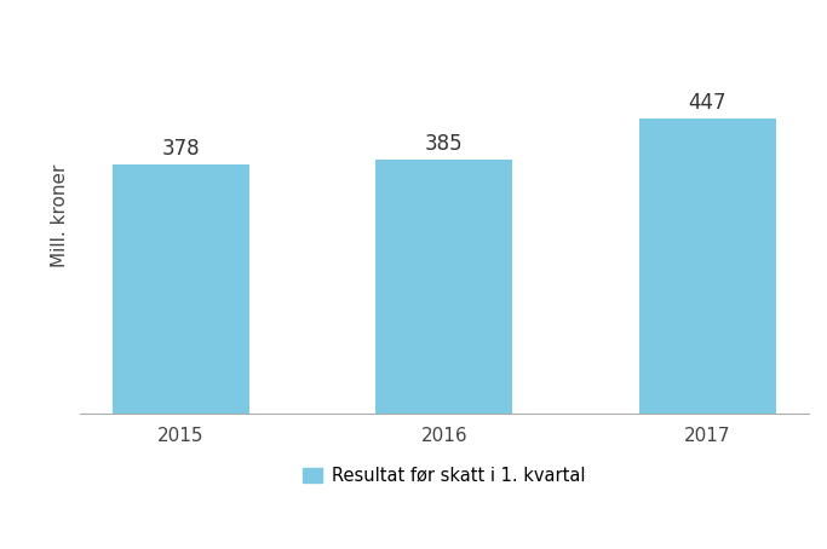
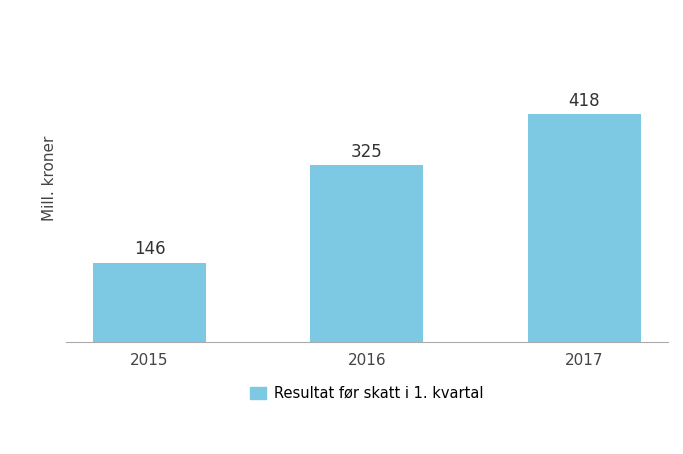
2015: 378 -> 146
2016: 385 -> 325
2017: 447 -> 418
